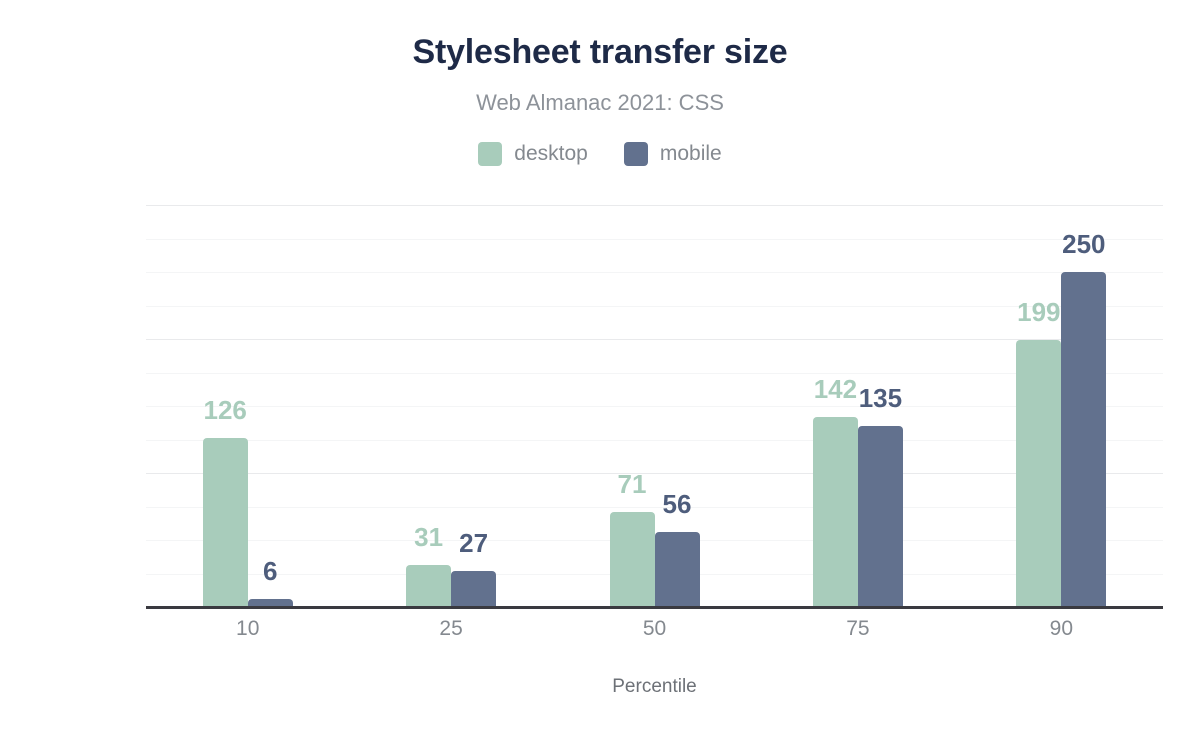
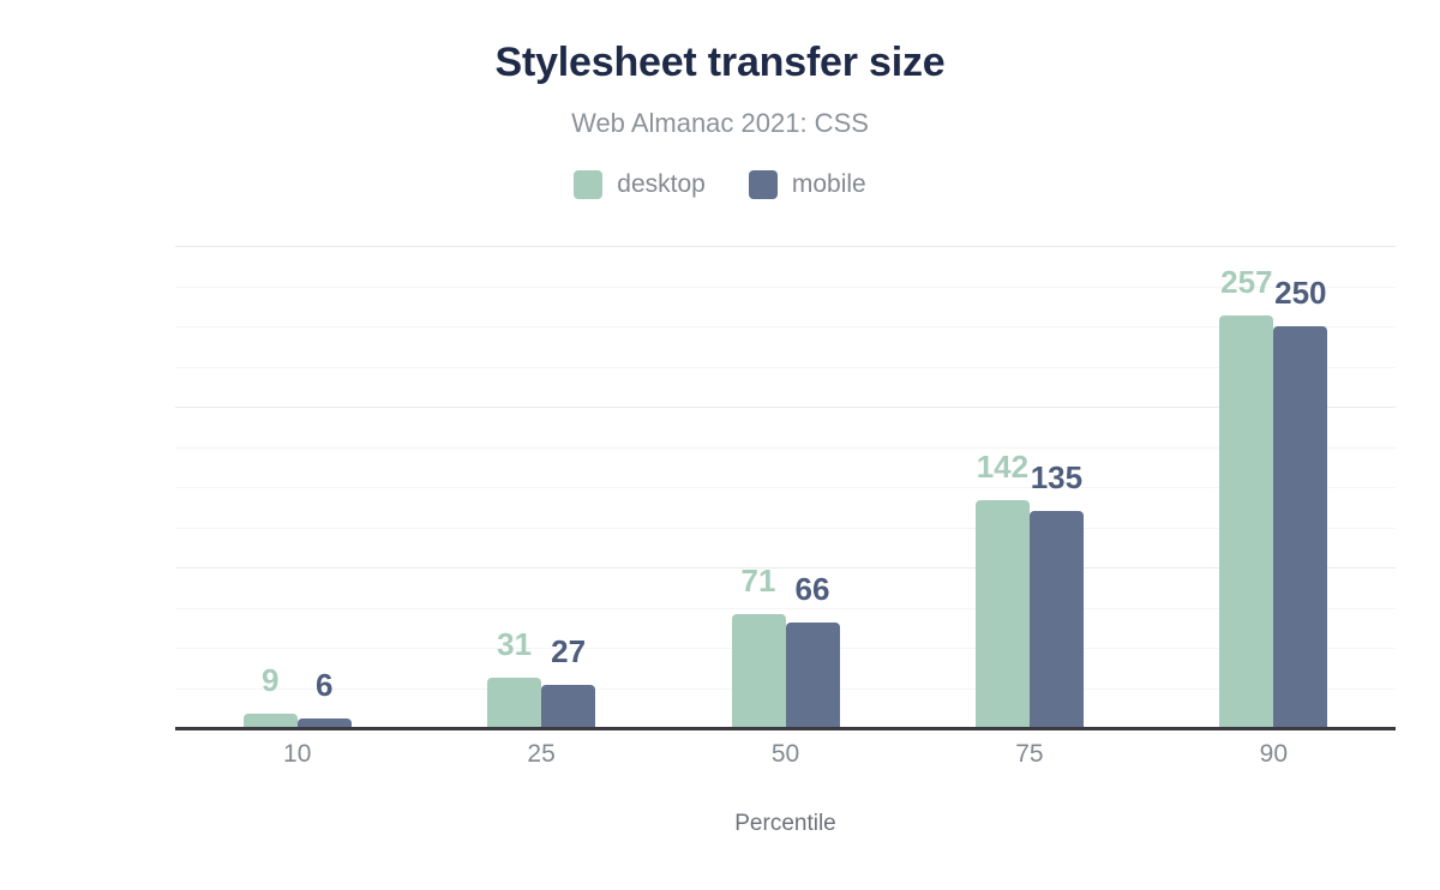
desktop/10: 126 -> 9
mobile/50: 56 -> 66
desktop/90: 199 -> 257
